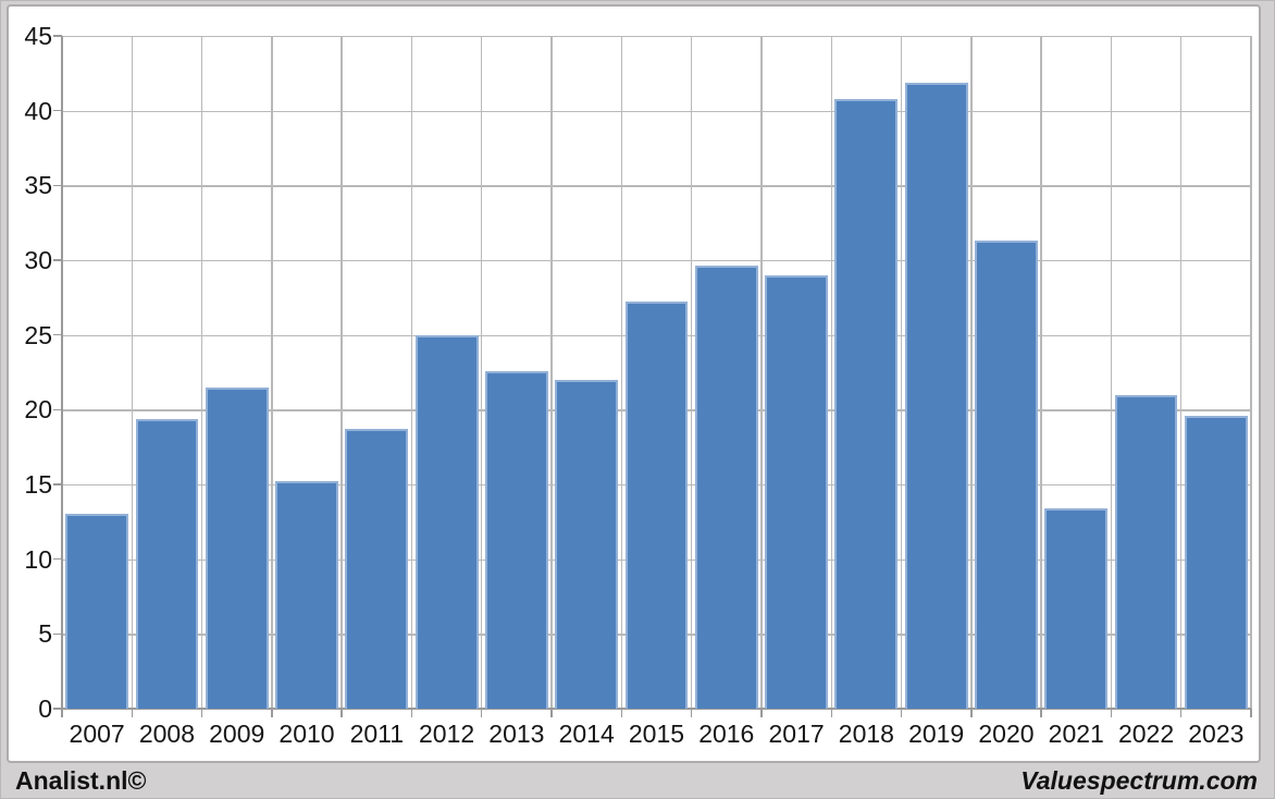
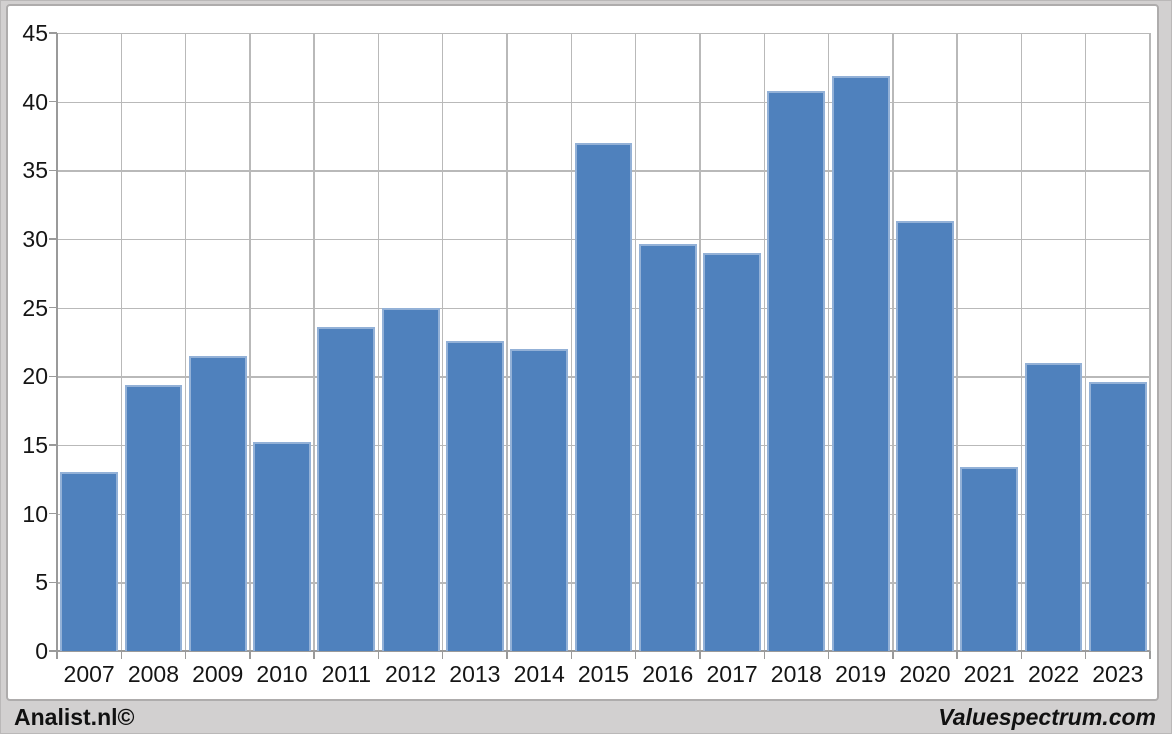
2011: 18.7 -> 23.6
2015: 27.2 -> 37.0
